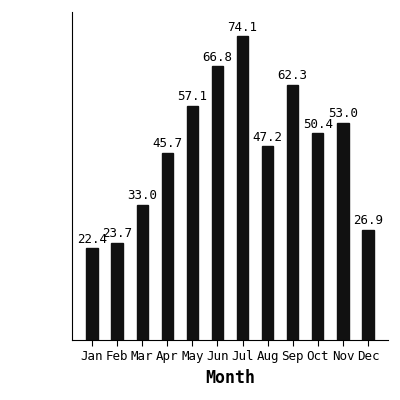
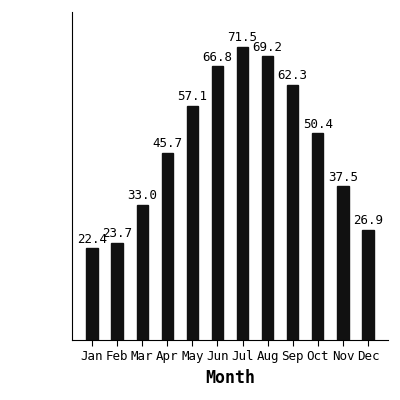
Jul: 74.1 -> 71.5
Aug: 47.2 -> 69.2
Nov: 53.0 -> 37.5
